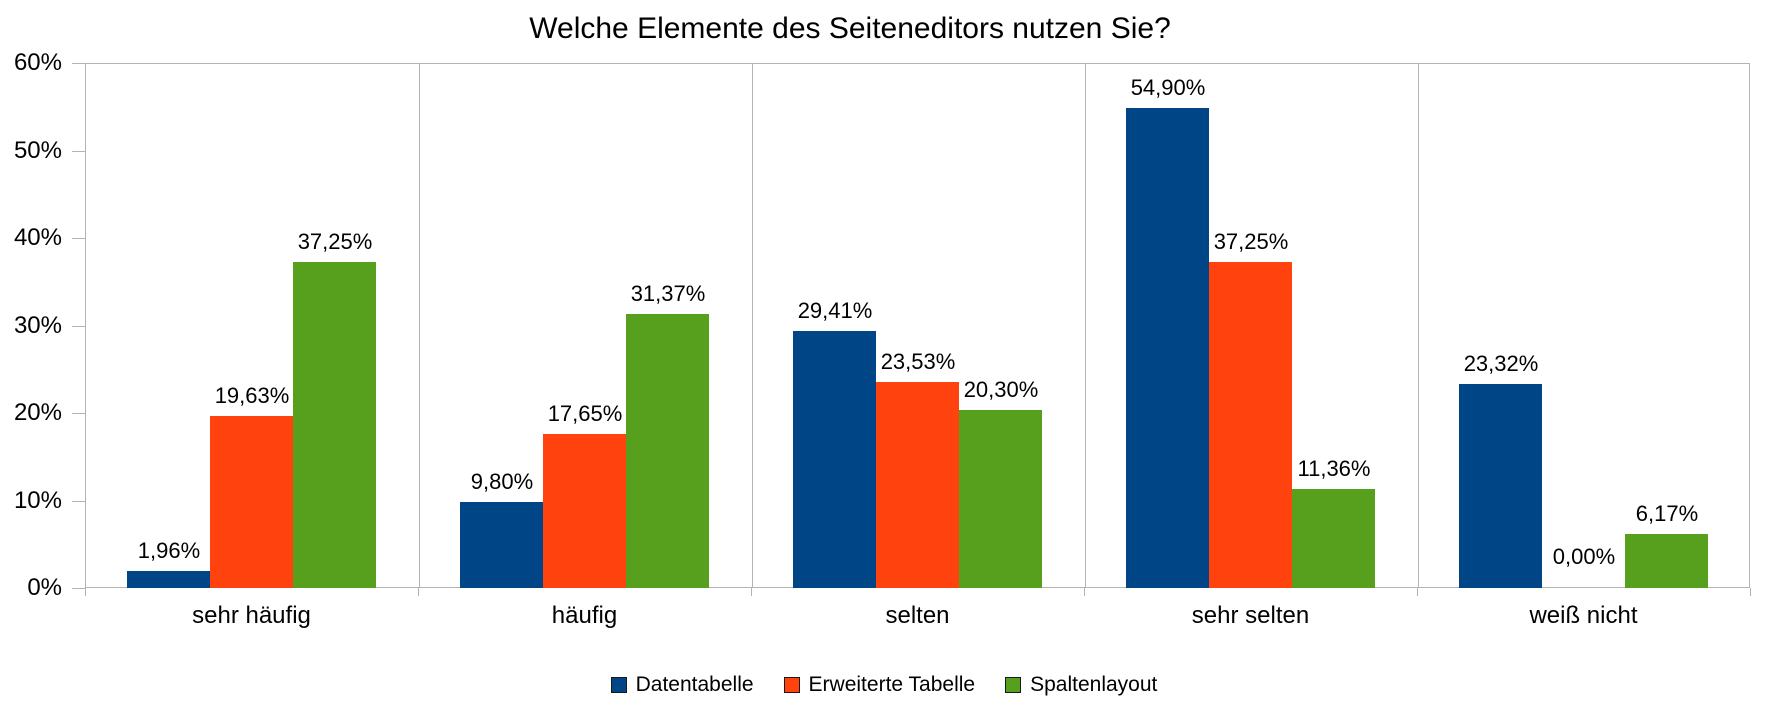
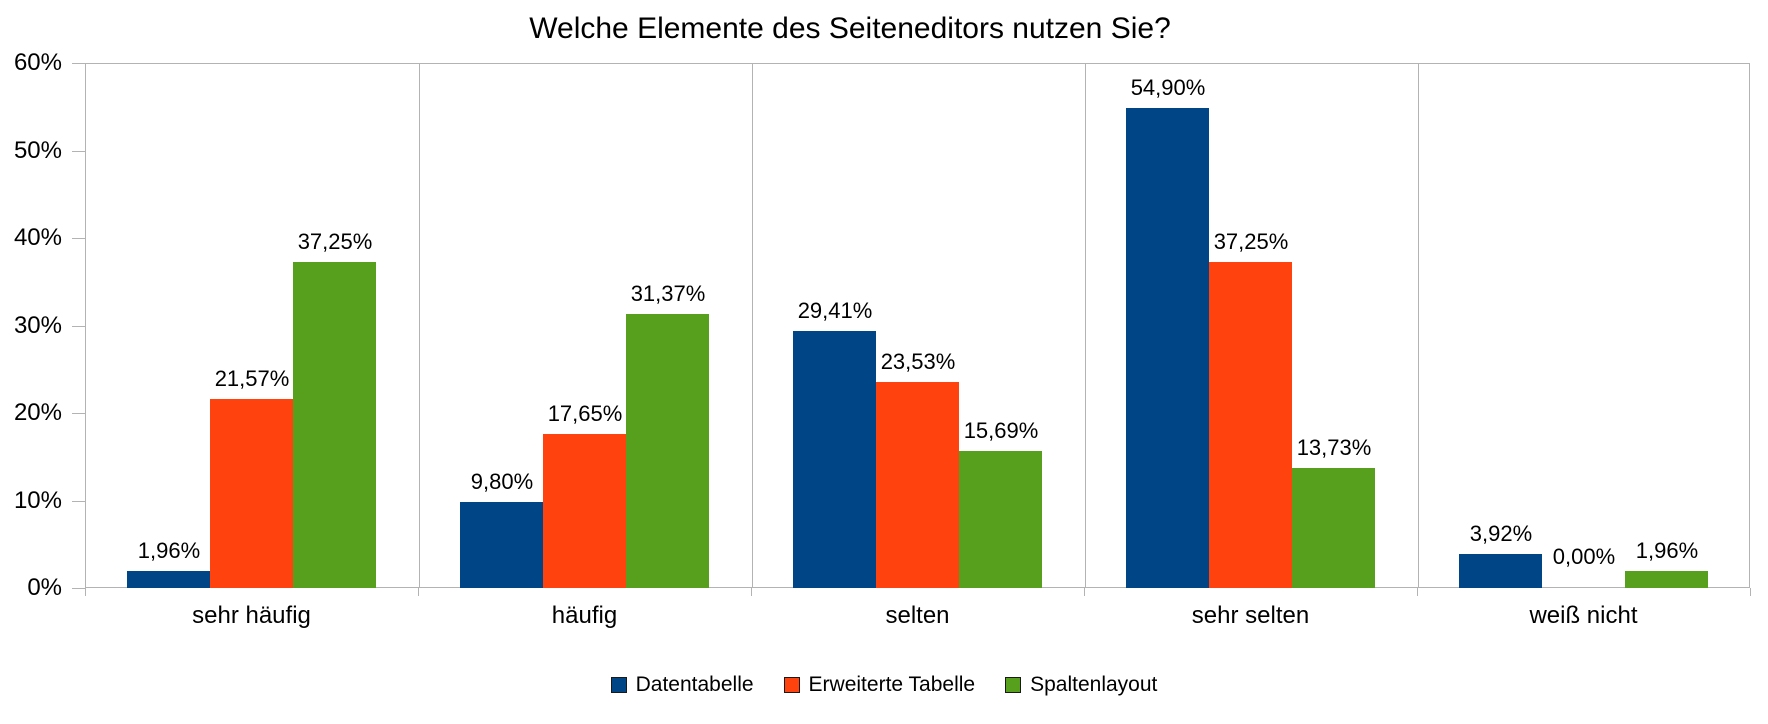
Erweiterte Tabelle/sehr häufig: 19,63% -> 21,57%
Spaltenlayout/selten: 20,30% -> 15,69%
Spaltenlayout/sehr selten: 11,36% -> 13,73%
Datentabelle/weiß nicht: 23,32% -> 3,92%
Spaltenlayout/weiß nicht: 6,17% -> 1,96%
